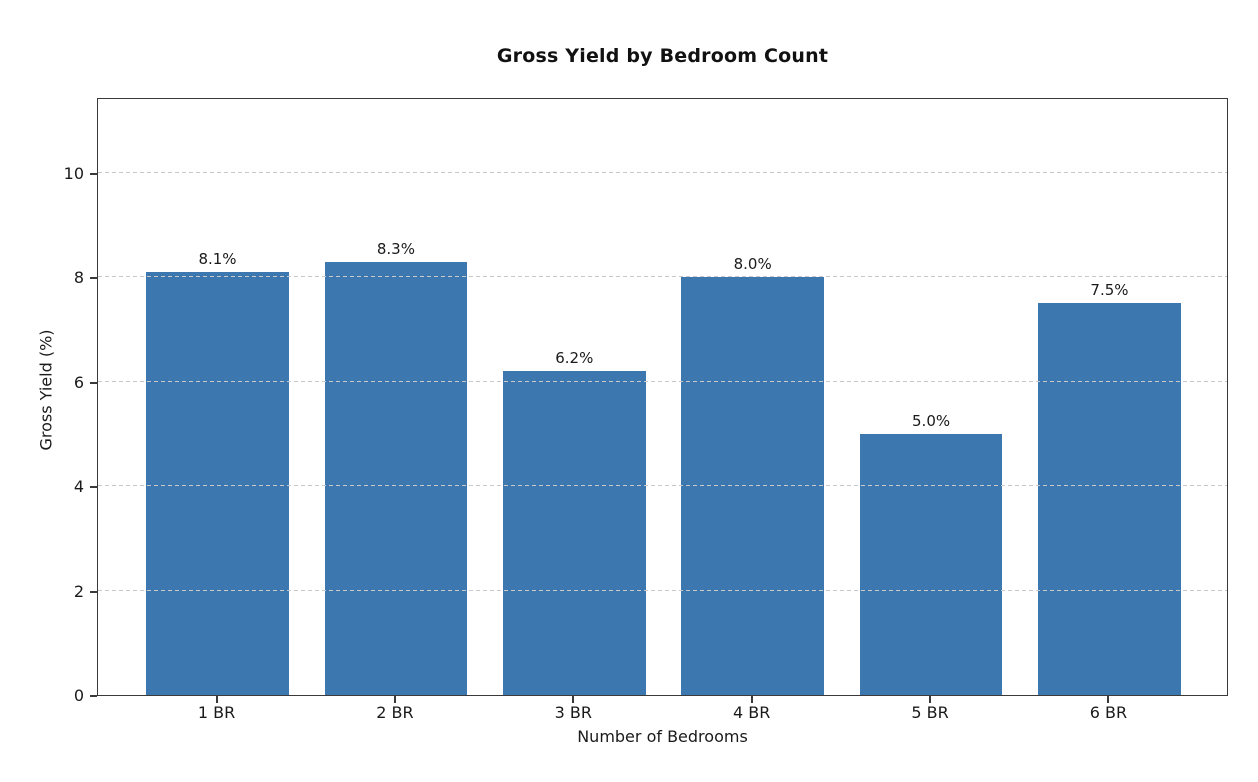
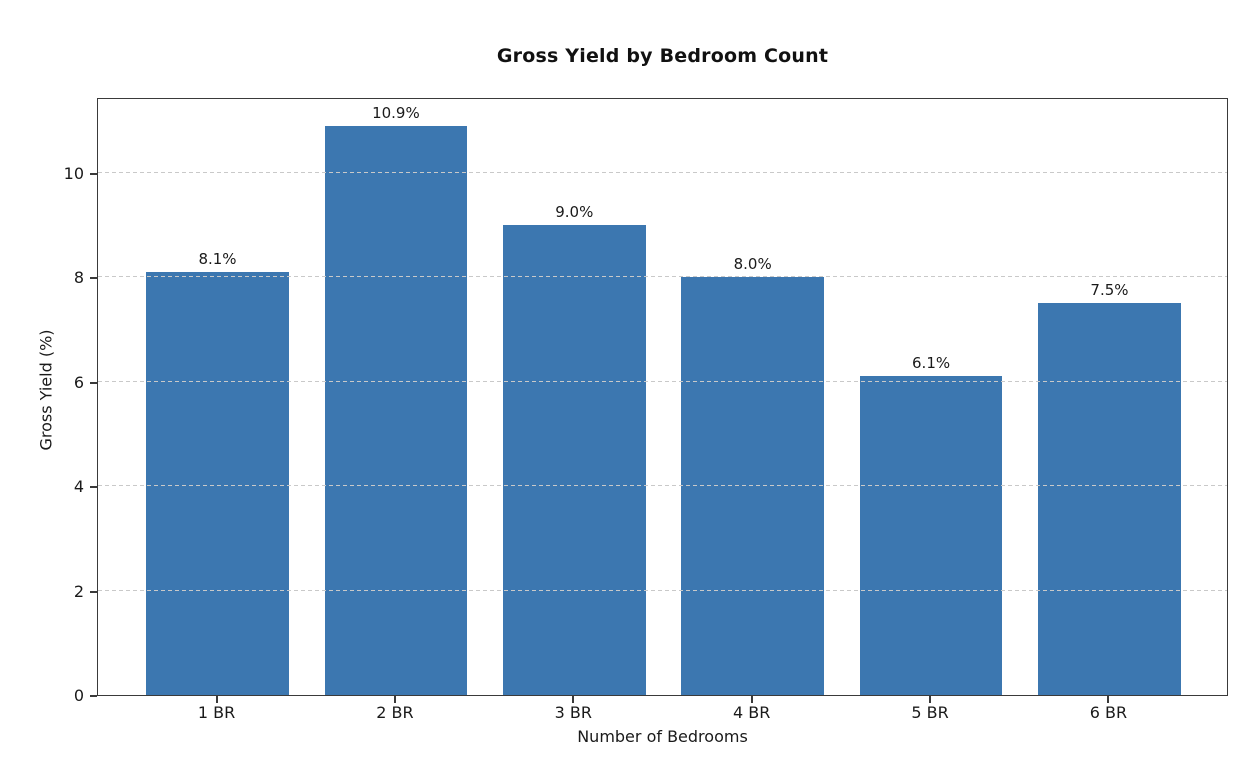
2 BR: 8.3% -> 10.9%
3 BR: 6.2% -> 9.0%
5 BR: 5.0% -> 6.1%
